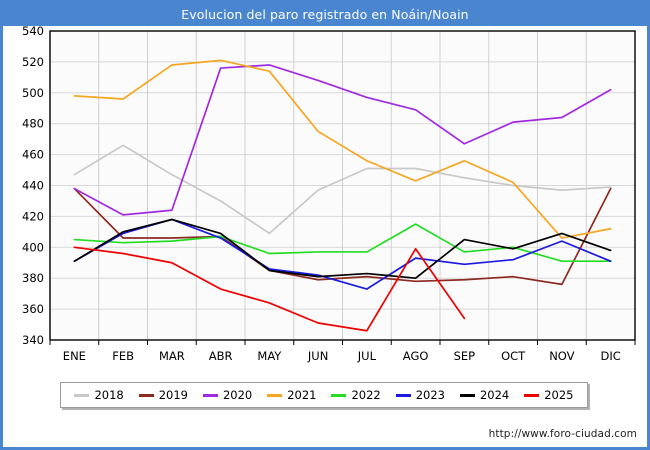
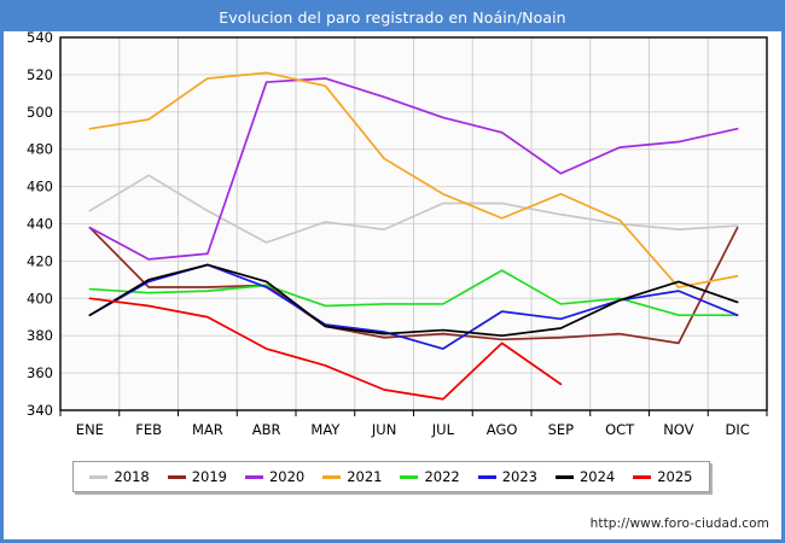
2021/ENE: 498 -> 491
2018/MAY: 409 -> 441
2025/AGO: 399 -> 376
2024/SEP: 405 -> 384
2023/OCT: 392 -> 399
2020/DIC: 502 -> 491
